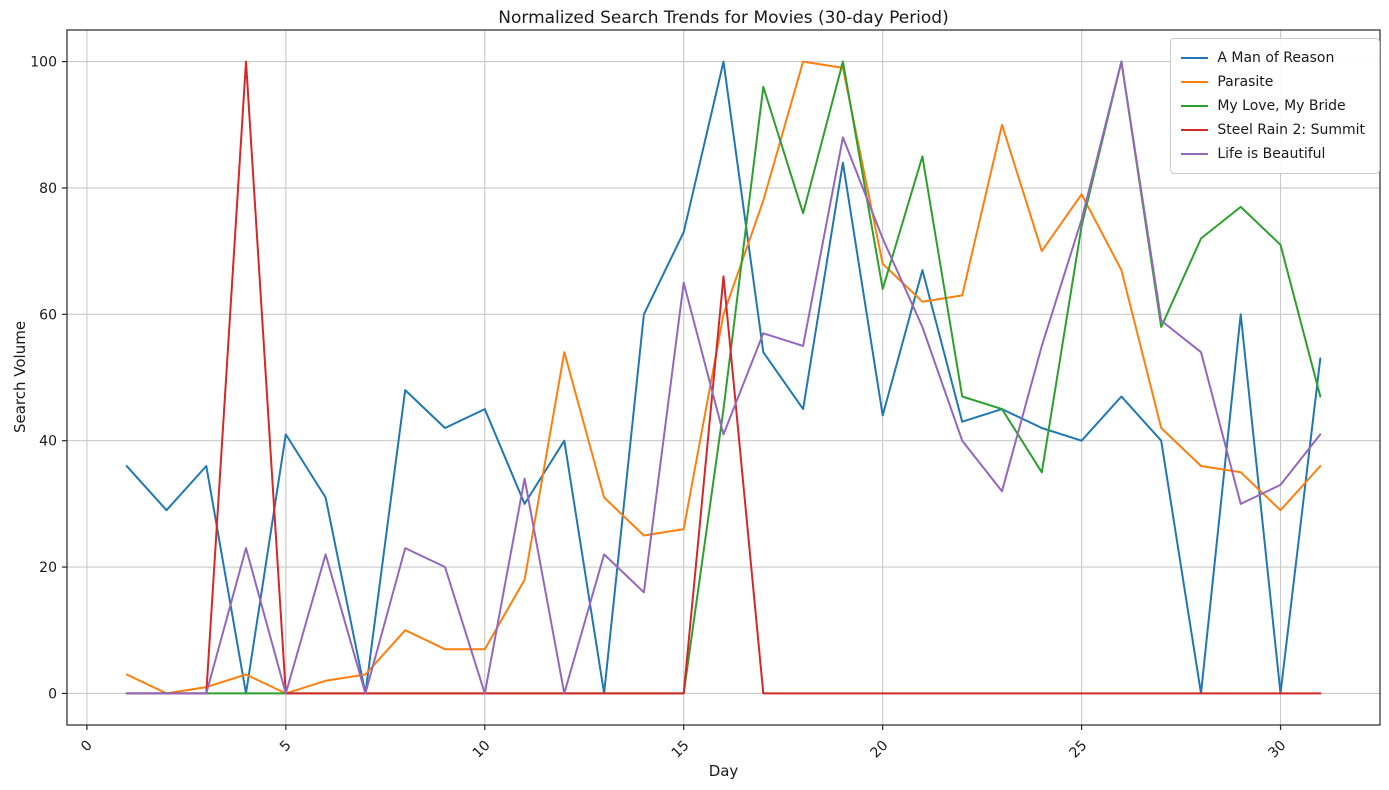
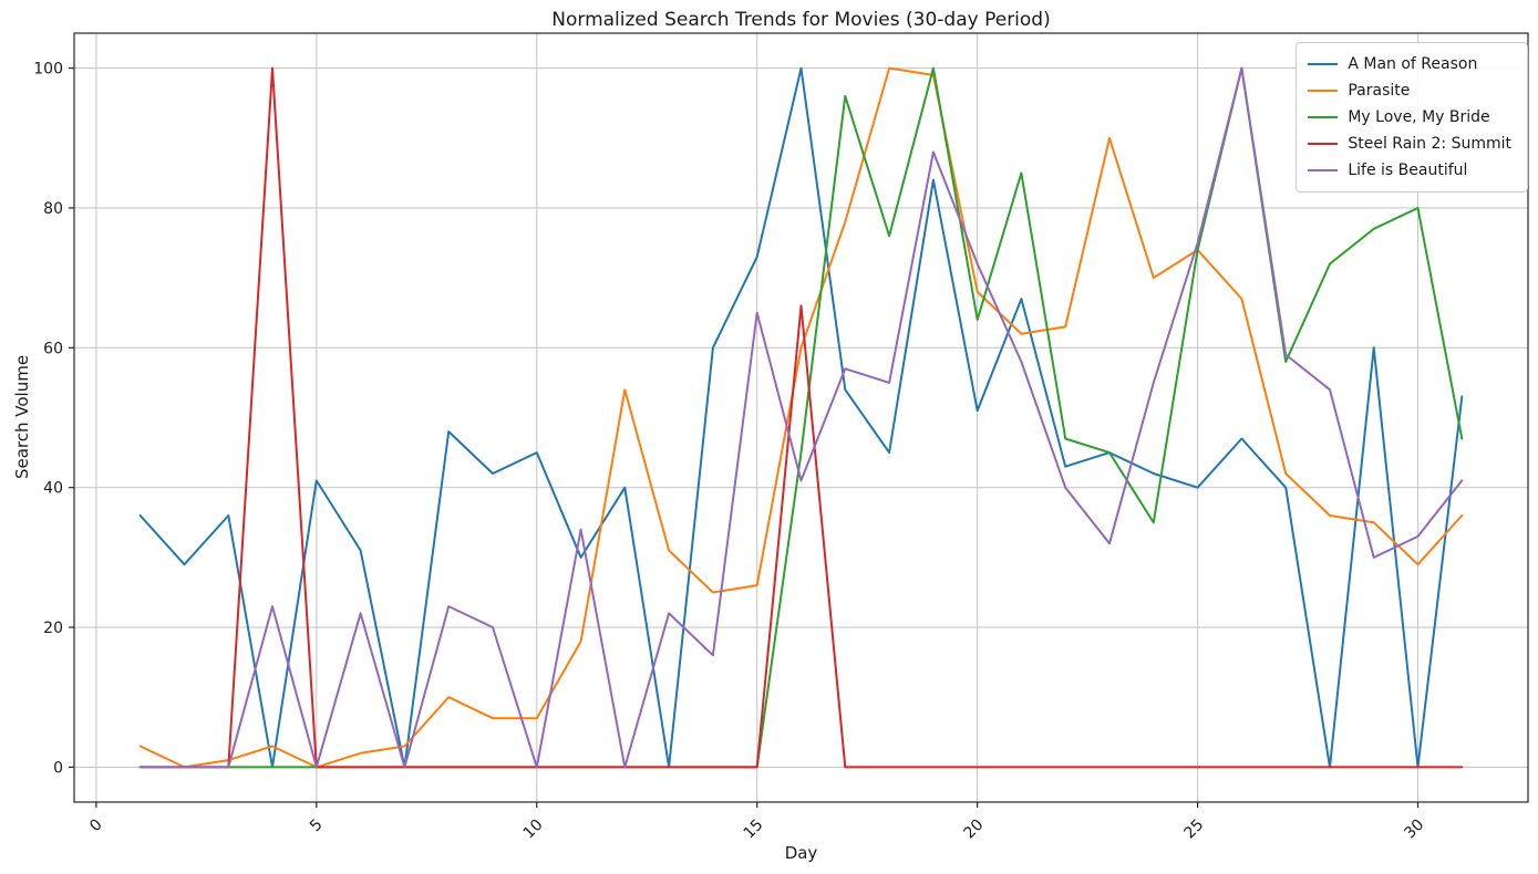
A Man of Reason/20: 44 -> 51
Parasite/25: 79 -> 74
My Love, My Bride/30: 71 -> 80
